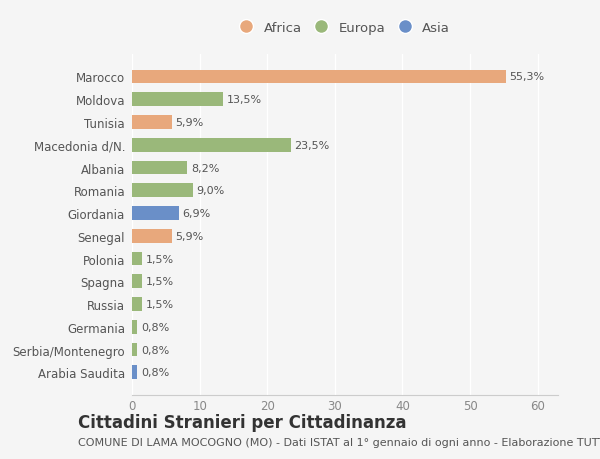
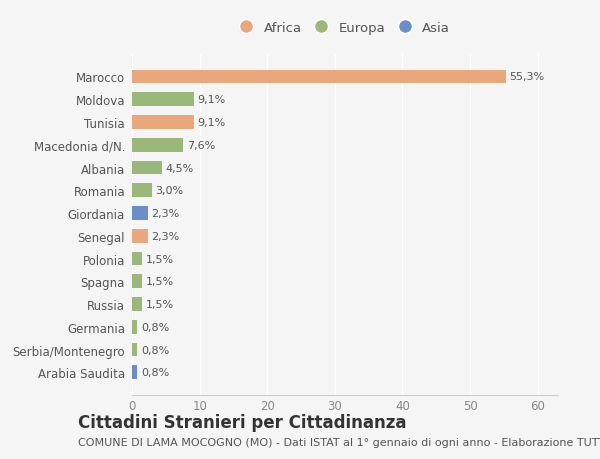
Moldova: 13,5% -> 9,1%
Tunisia: 5,9% -> 9,1%
Macedonia d/N.: 23,5% -> 7,6%
Albania: 8,2% -> 4,5%
Romania: 9,0% -> 3,0%
Giordania: 6,9% -> 2,3%
Senegal: 5,9% -> 2,3%
